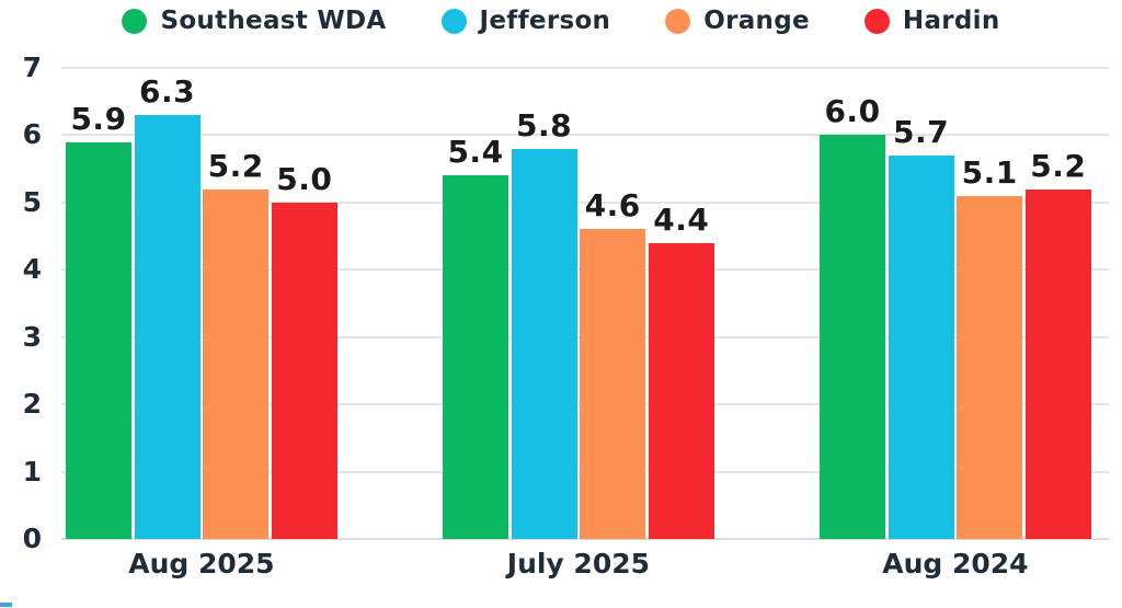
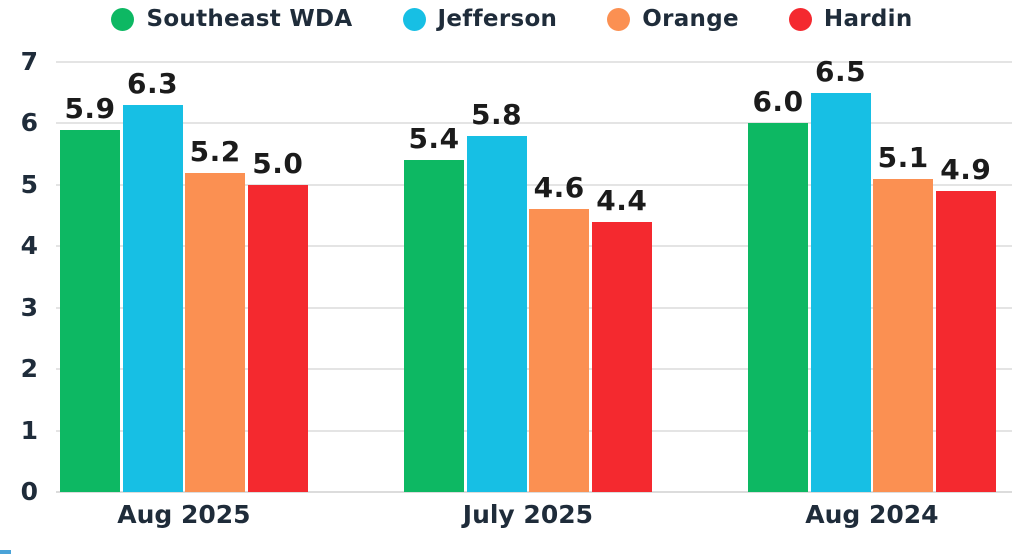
Jefferson/Aug 2024: 5.7 -> 6.5
Hardin/Aug 2024: 5.2 -> 4.9
